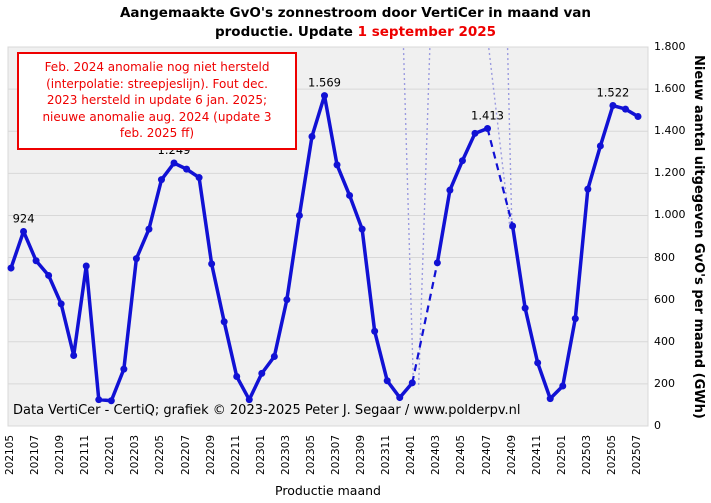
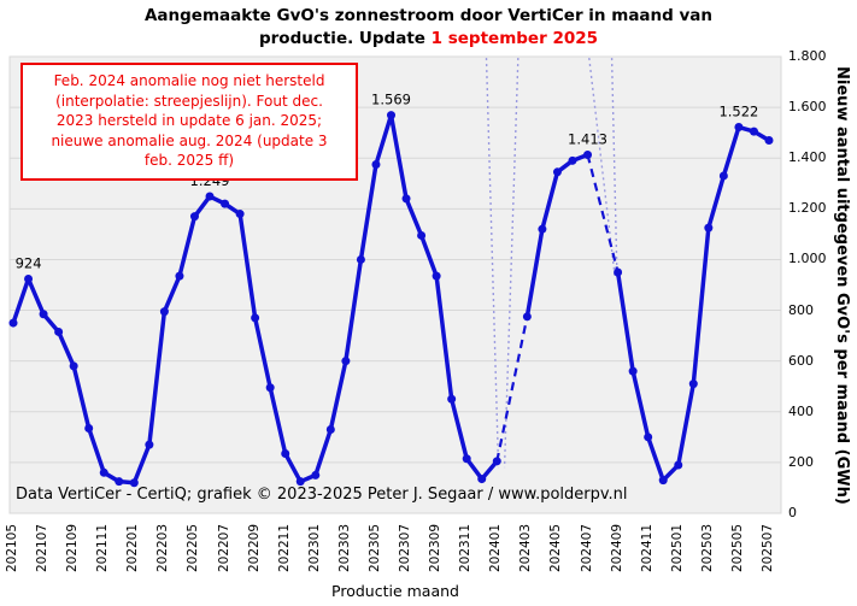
202111: 760 -> 160
202301: 250 -> 150
202405: 1260 -> 1340
